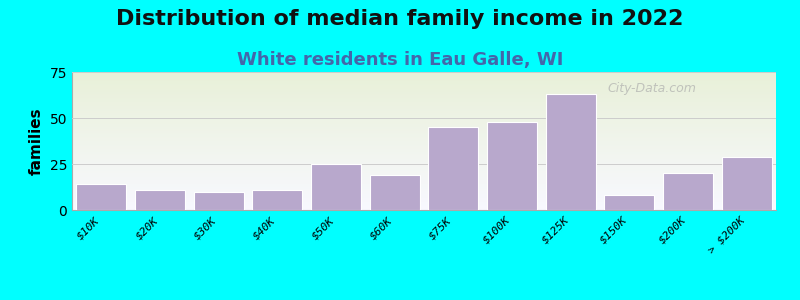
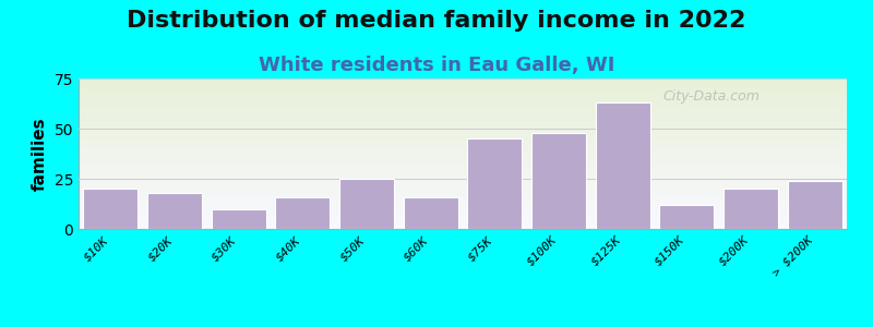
$10K: 14 -> 20
$20K: 11 -> 18
$40K: 11 -> 16
$60K: 19 -> 16
$150K: 8 -> 12
> $200K: 29 -> 24
